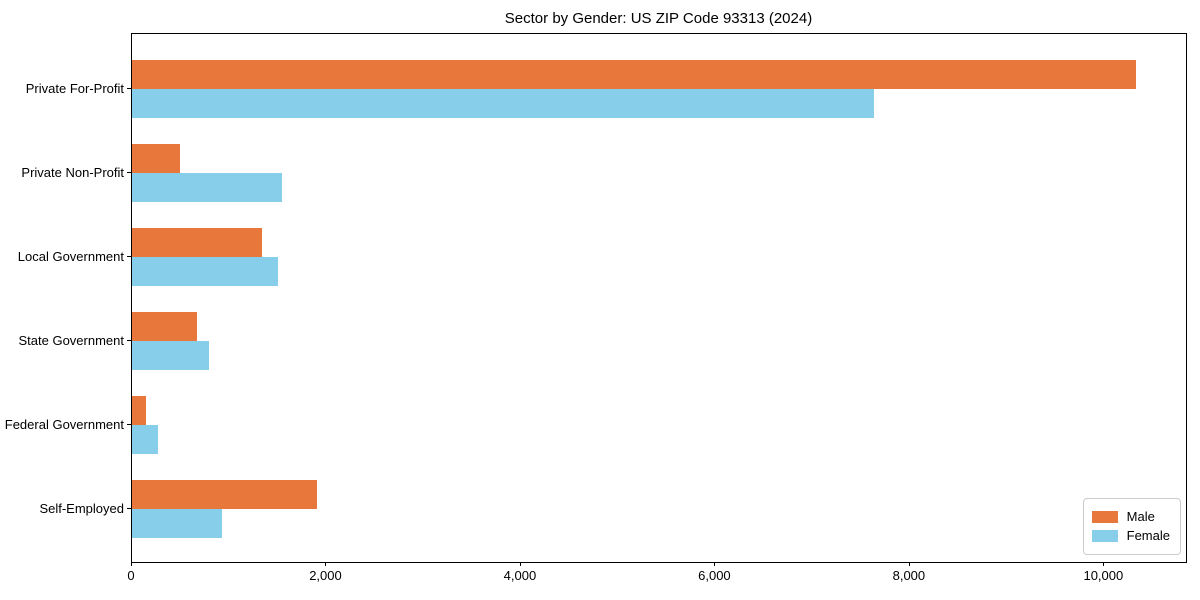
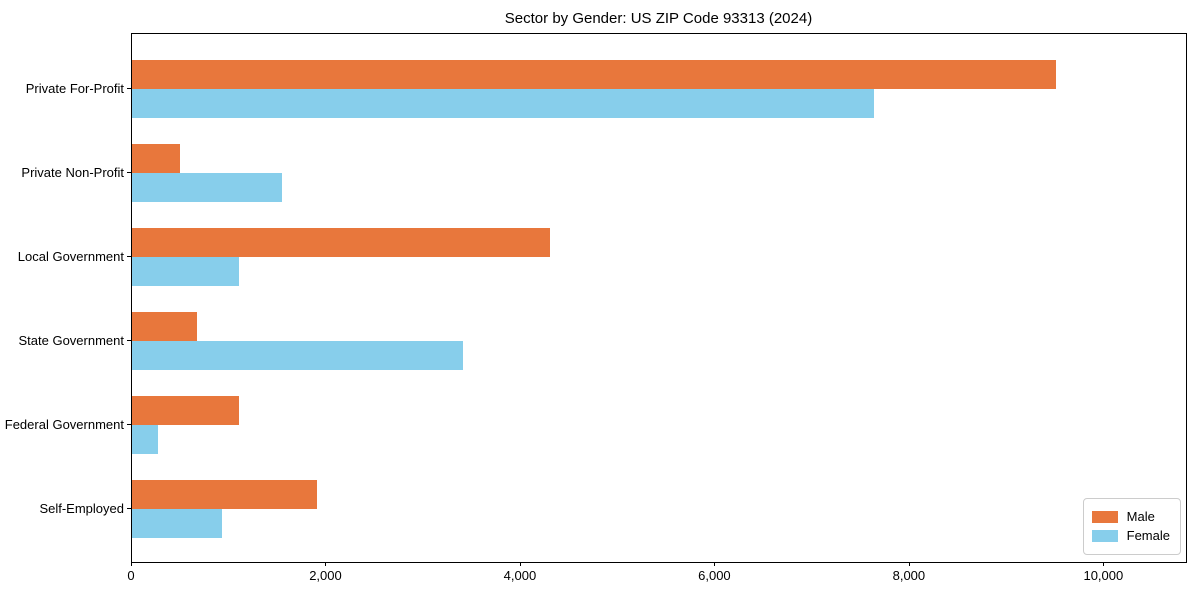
Male/Private For-Profit: 10300 -> 9500
Male/Local Government: 1300 -> 4300
Female/Local Government: 1500 -> 1100
Female/State Government: 800 -> 3400
Male/Federal Government: 100 -> 1100
